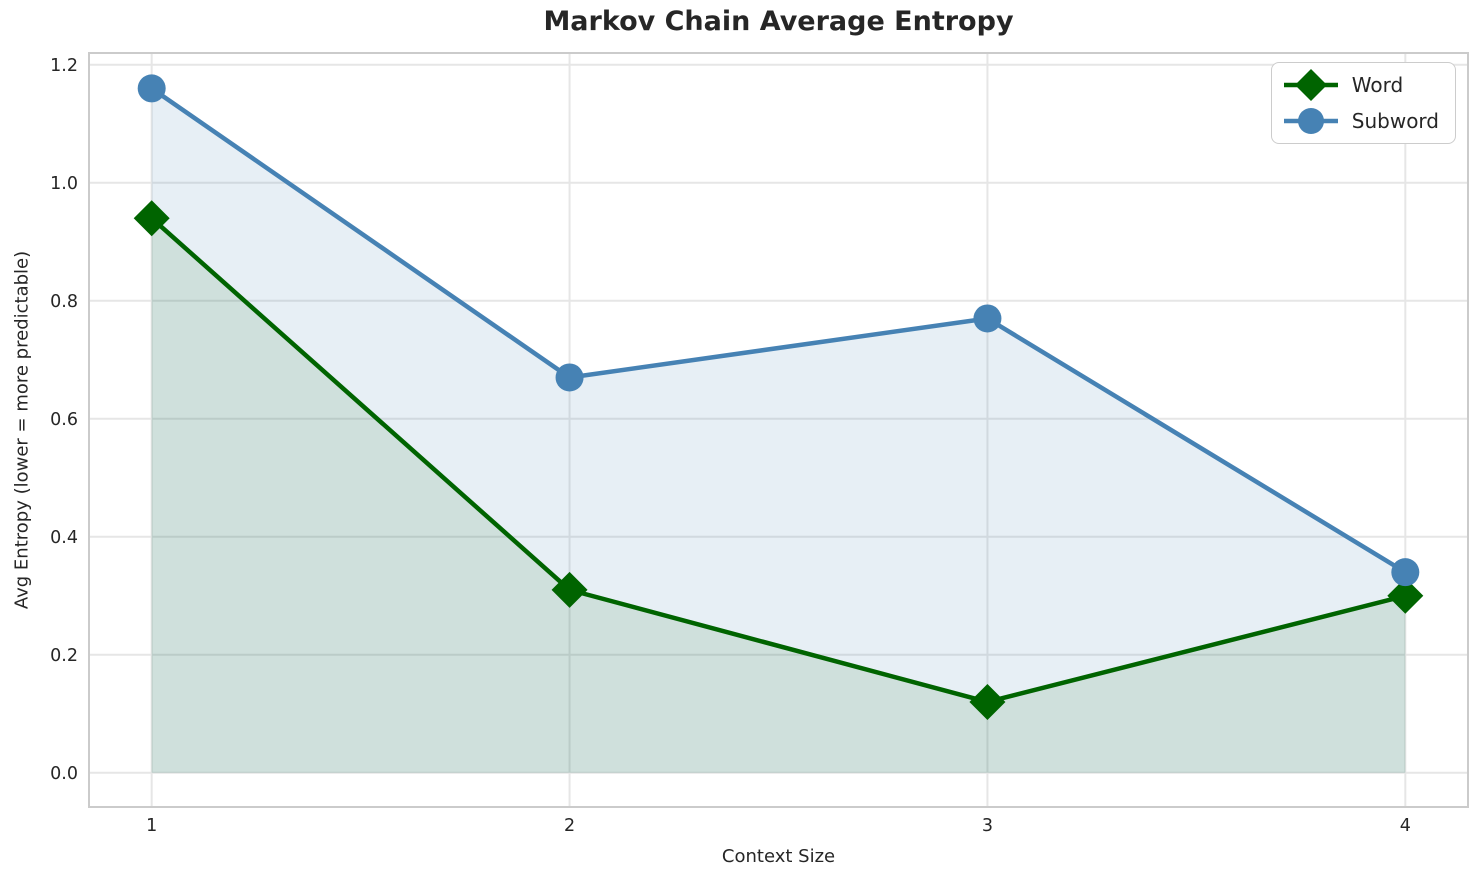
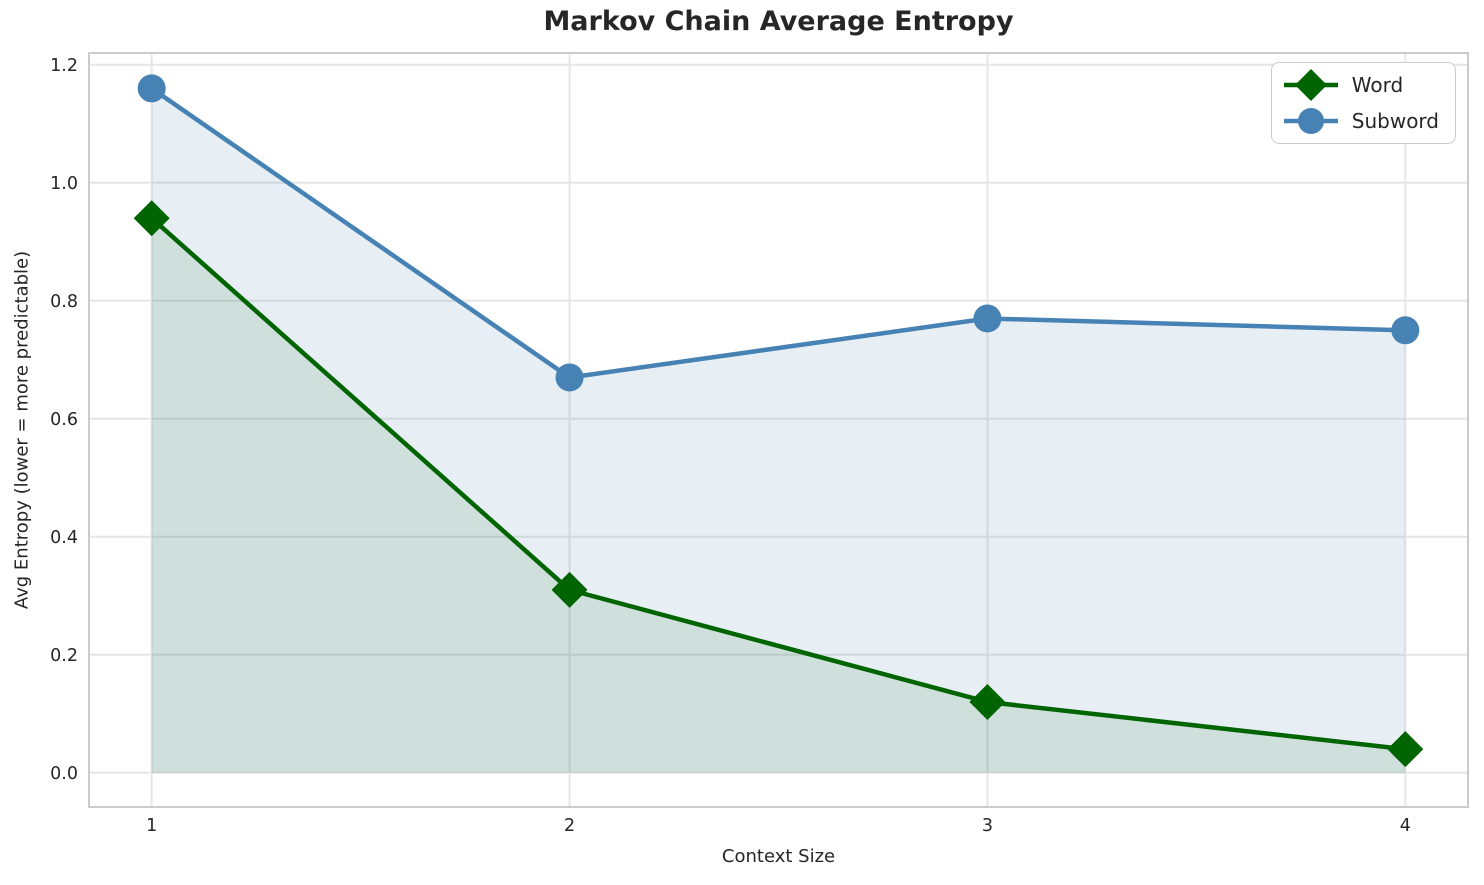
Word/4: 0.30 -> 0.04
Subword/4: 0.34 -> 0.75
